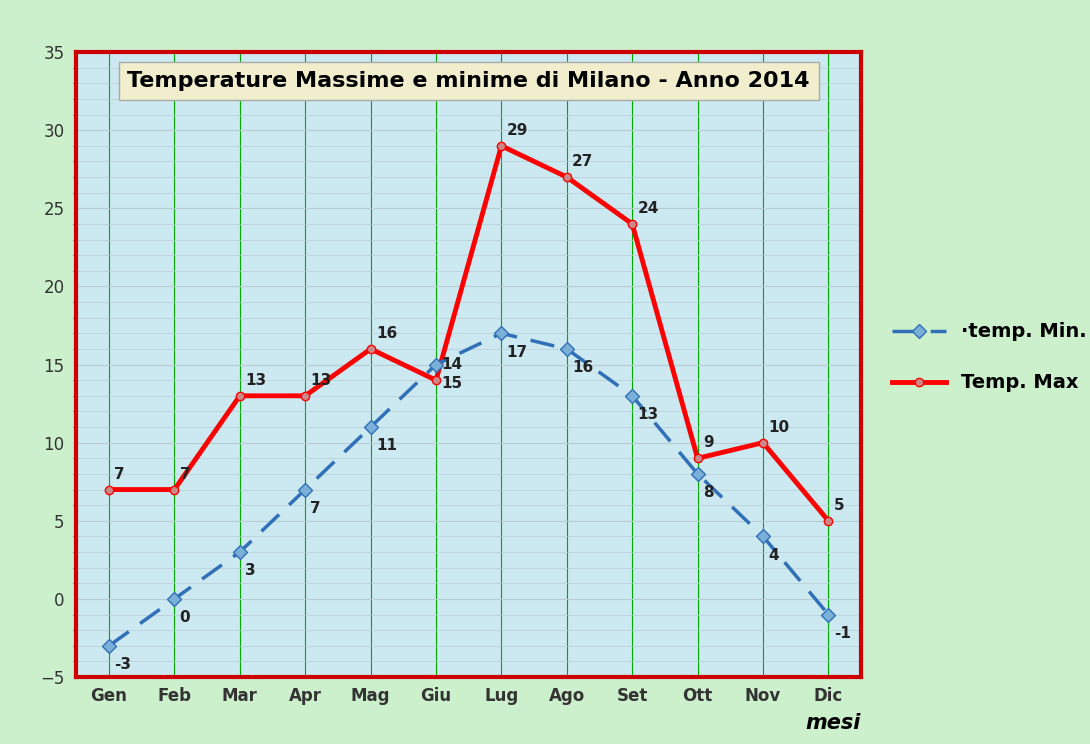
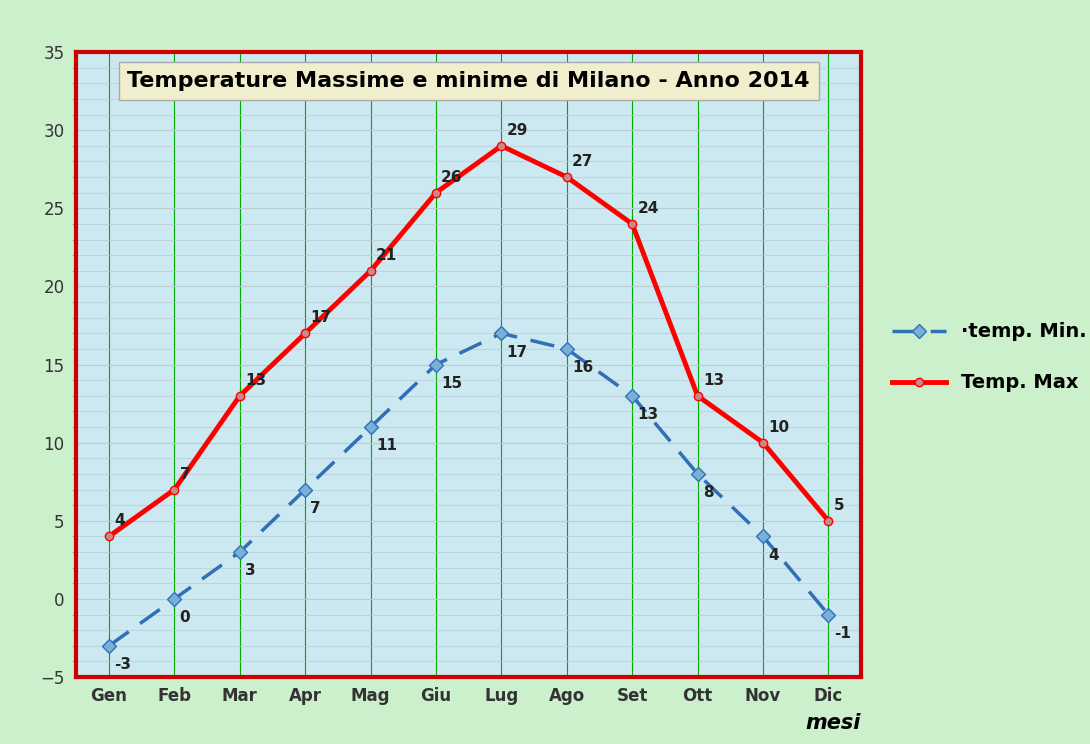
Temp. Max/Gen: 7 -> 4
Temp. Max/Apr: 13 -> 17
Temp. Max/Mag: 16 -> 21
Temp. Max/Giu: 14 -> 26
Temp. Max/Ott: 9 -> 13
